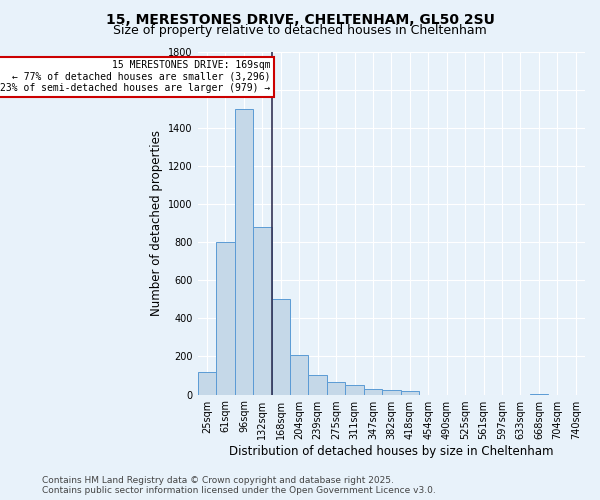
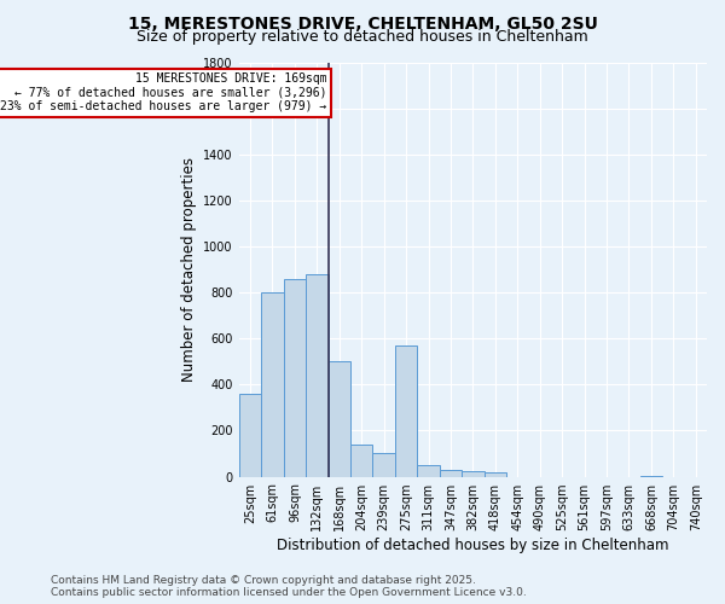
25sqm: 120 -> 360
96sqm: 1500 -> 860
204sqm: 210 -> 140
275sqm: 60 -> 570
